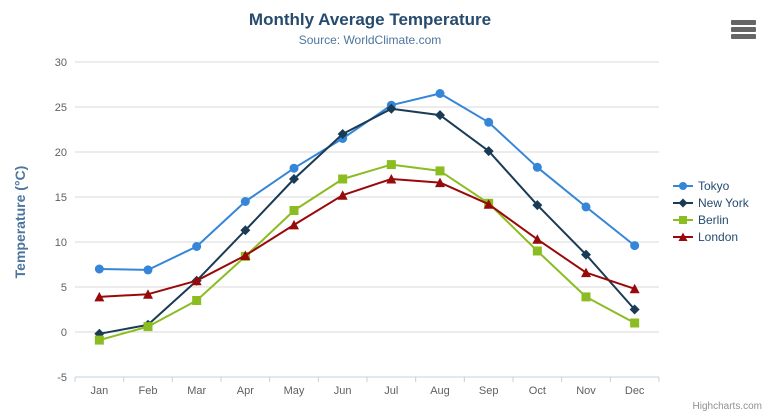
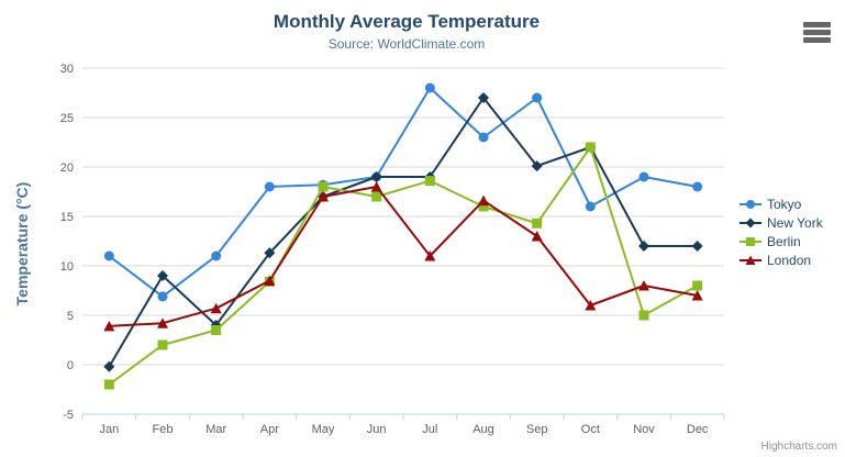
Tokyo/Jan: 7 -> 11
Berlin/Jan: -1 -> -2
New York/Feb: 1 -> 9
Berlin/Feb: 1 -> 2
Tokyo/Mar: 10 -> 11
New York/Mar: 6 -> 4
Tokyo/Apr: 14 -> 18
Berlin/May: 14 -> 18
London/May: 12 -> 17
Tokyo/Jun: 22 -> 19
New York/Jun: 22 -> 19
London/Jun: 15 -> 18
Tokyo/Jul: 25 -> 28
New York/Jul: 25 -> 19
London/Jul: 17 -> 11
Tokyo/Aug: 26 -> 23
New York/Aug: 24 -> 27
Berlin/Aug: 18 -> 16
Tokyo/Sep: 23 -> 27
London/Sep: 14 -> 13
Tokyo/Oct: 18 -> 16
New York/Oct: 14 -> 22
Berlin/Oct: 9 -> 22
London/Oct: 10 -> 6
Tokyo/Nov: 14 -> 19
New York/Nov: 9 -> 12
Berlin/Nov: 4 -> 5
London/Nov: 7 -> 8
Tokyo/Dec: 10 -> 18
New York/Dec: 2 -> 12
Berlin/Dec: 1 -> 8
London/Dec: 5 -> 7
